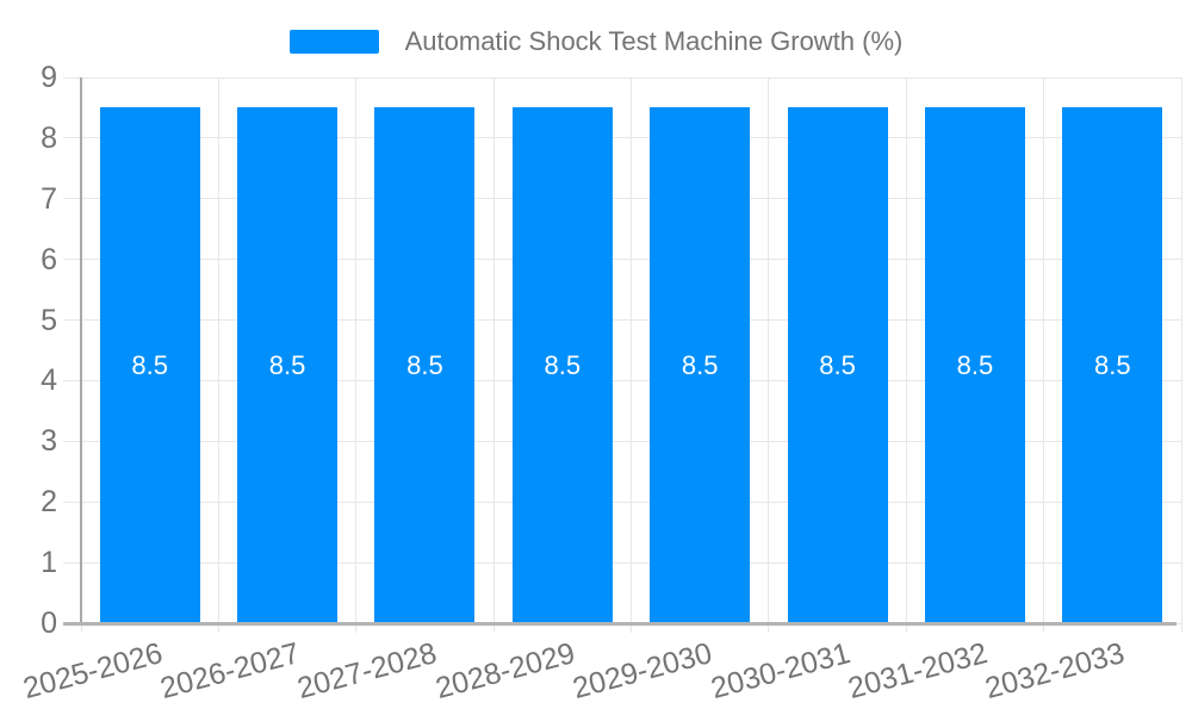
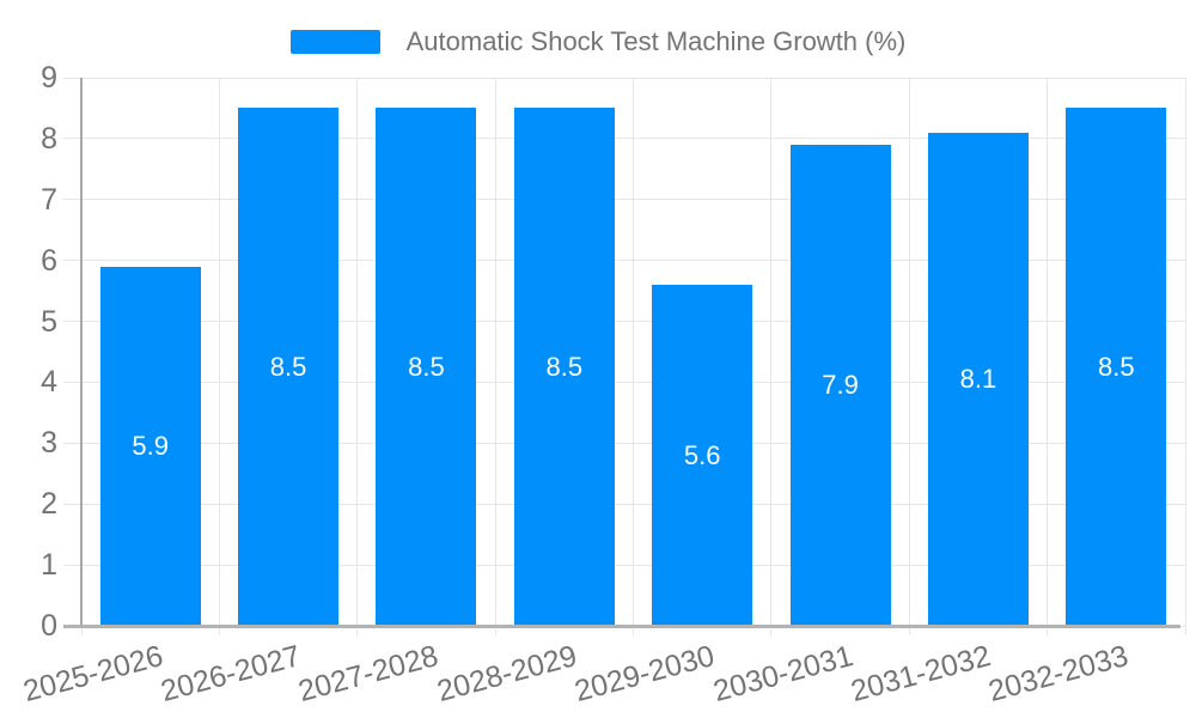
2025-2026: 8.5 -> 5.9
2029-2030: 8.5 -> 5.6
2030-2031: 8.5 -> 7.9
2031-2032: 8.5 -> 8.1
